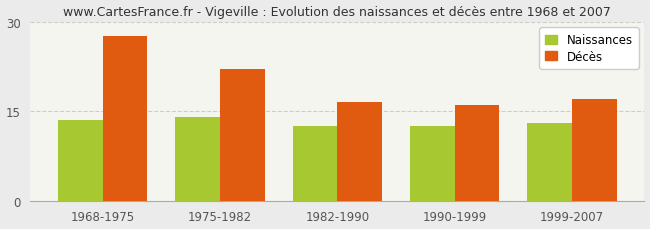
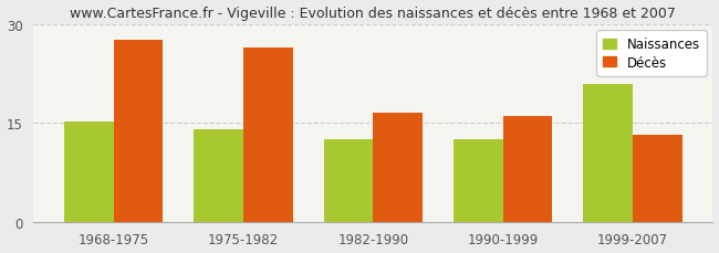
Naissances/1968-1975: 13.5 -> 15.2
Décès/1975-1982: 22.0 -> 26.4
Naissances/1999-2007: 13.0 -> 20.8
Décès/1999-2007: 17.0 -> 13.2
